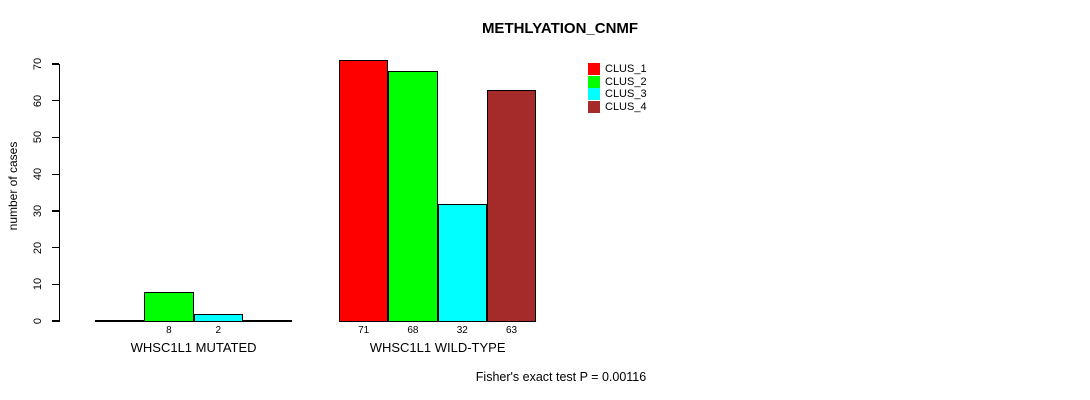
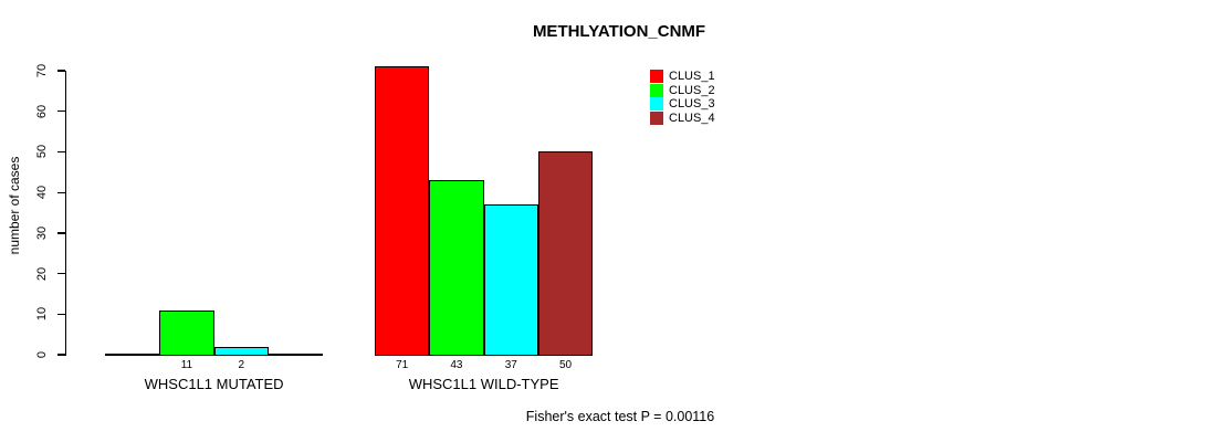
CLUS_2/WHSC1L1 MUTATED: 8 -> 11
CLUS_2/WHSC1L1 WILD-TYPE: 68 -> 43
CLUS_3/WHSC1L1 WILD-TYPE: 32 -> 37
CLUS_4/WHSC1L1 WILD-TYPE: 63 -> 50
